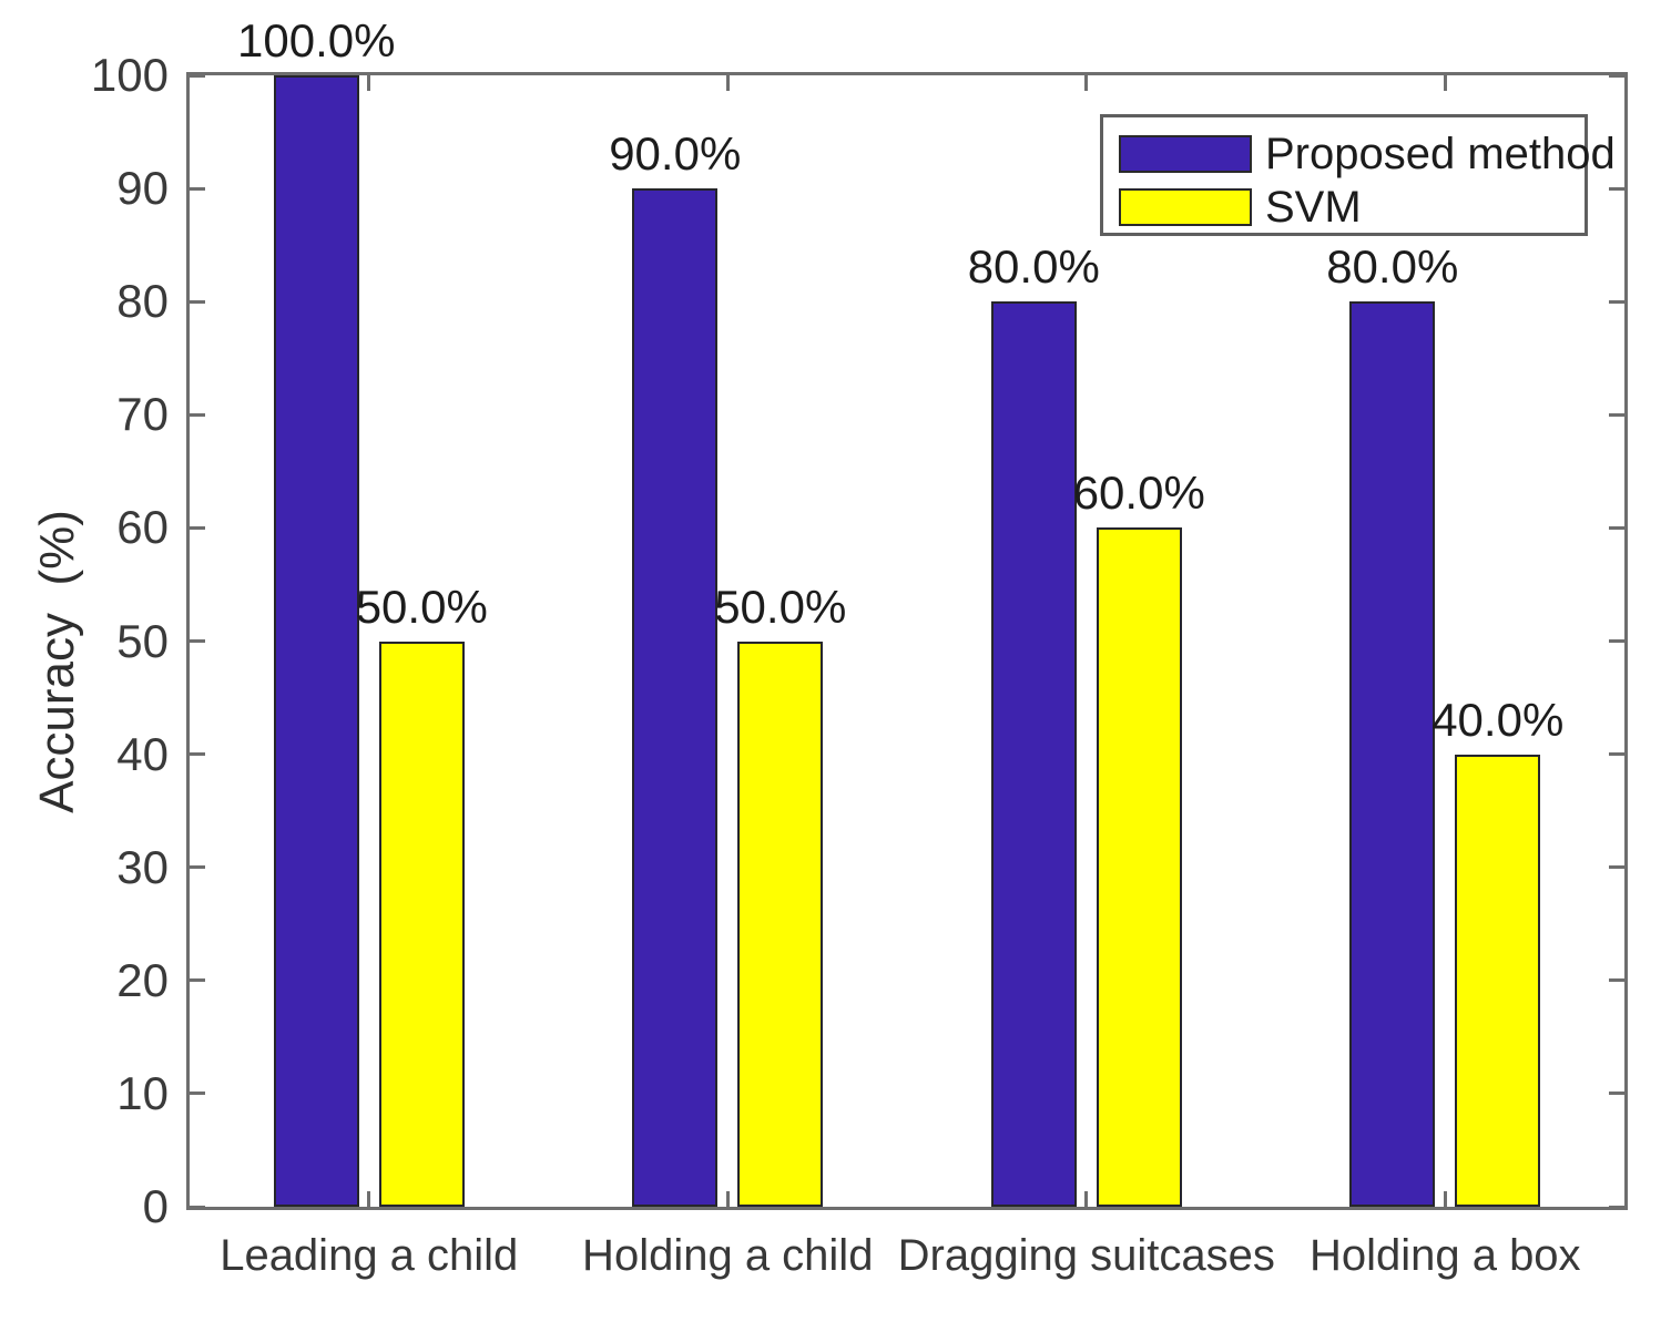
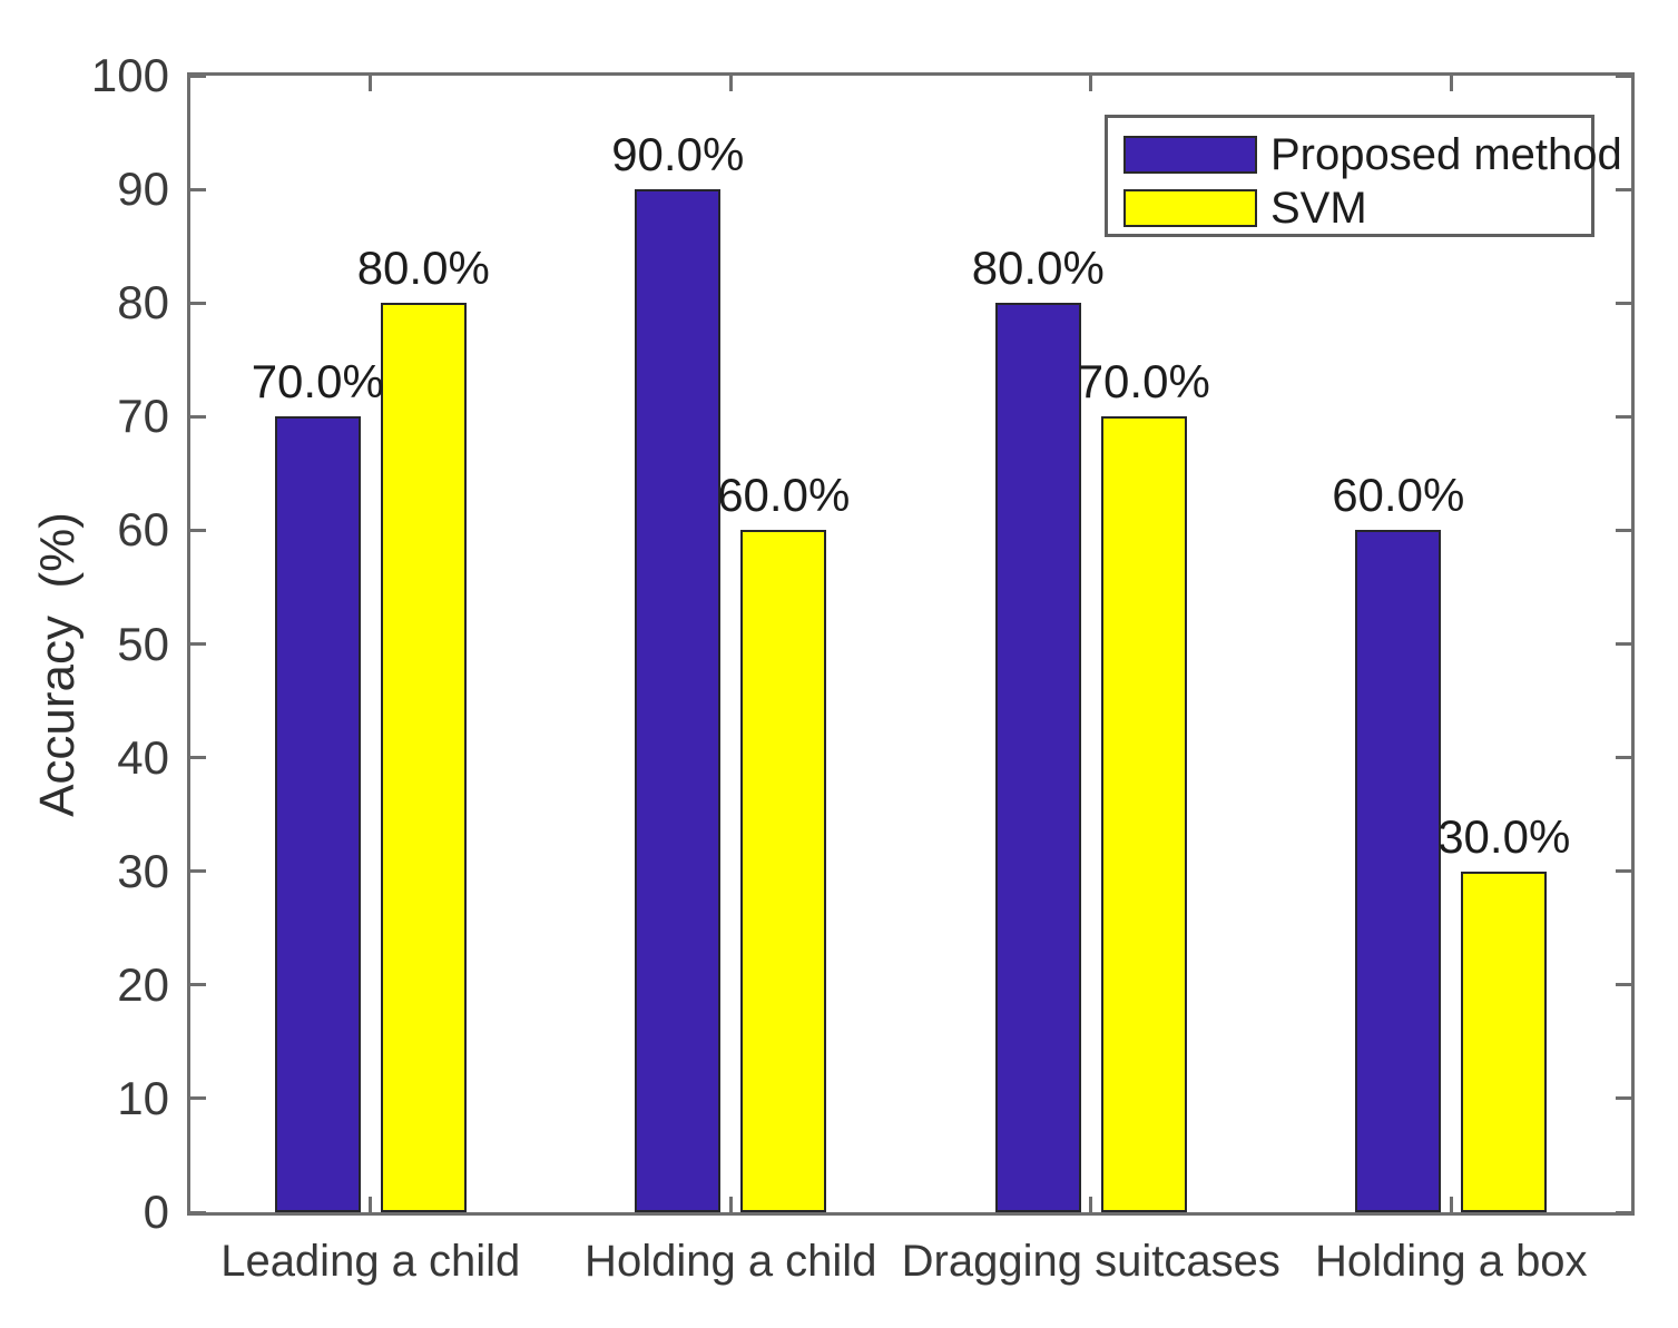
Proposed method/Leading a child: 100.0% -> 70.0%
SVM/Leading a child: 50.0% -> 80.0%
SVM/Holding a child: 50.0% -> 60.0%
SVM/Dragging suitcases: 60.0% -> 70.0%
Proposed method/Holding a box: 80.0% -> 60.0%
SVM/Holding a box: 40.0% -> 30.0%
